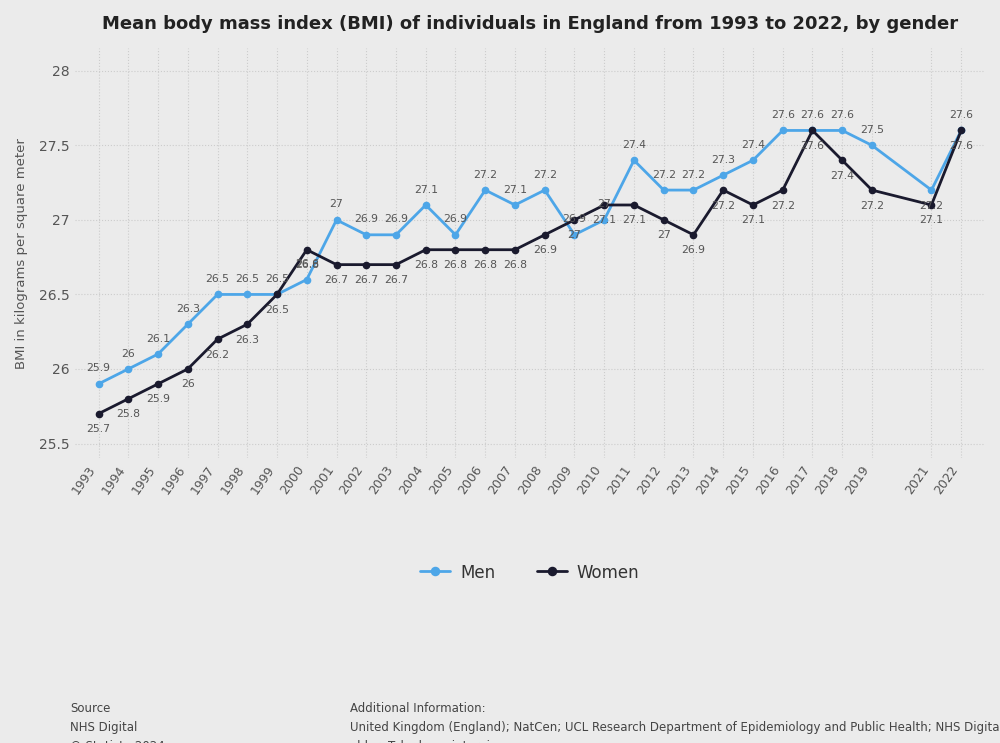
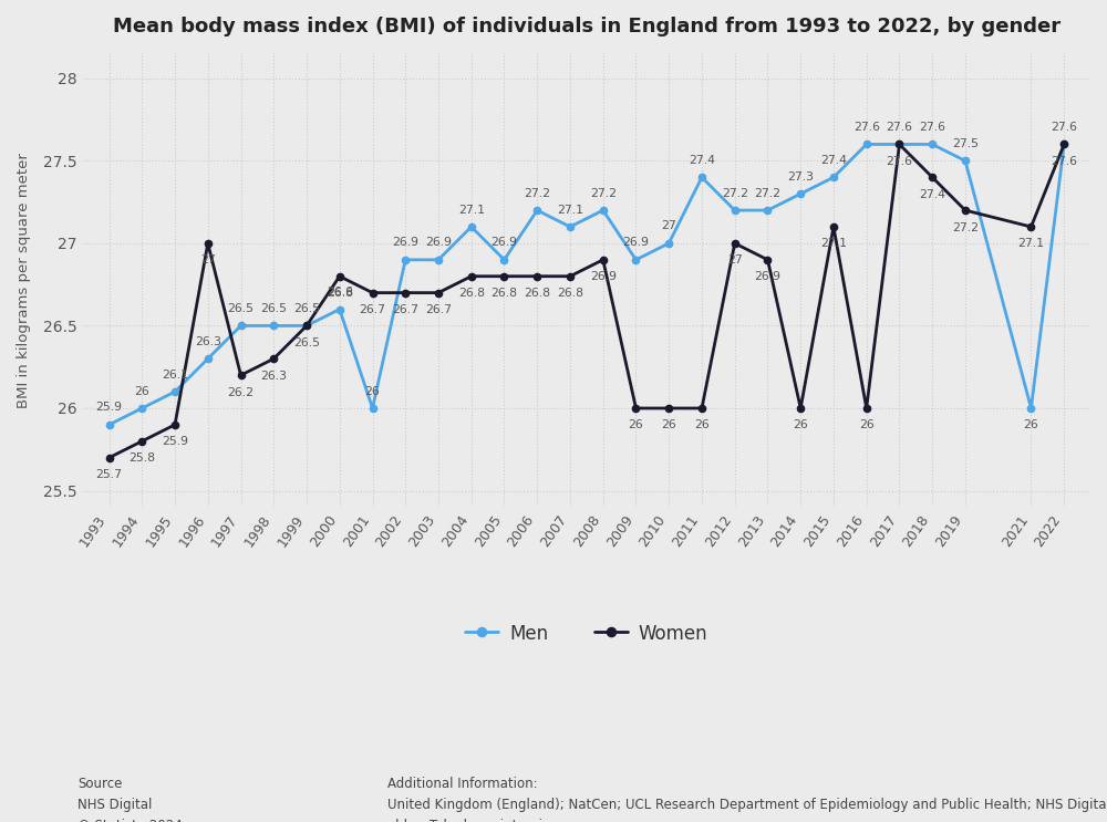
Women/1996: 26 -> 27
Men/2001: 27 -> 26
Women/2009: 27 -> 26
Women/2010: 27.1 -> 26
Women/2011: 27.1 -> 26
Women/2014: 27.2 -> 26
Women/2016: 27.2 -> 26
Men/2021: 27.2 -> 26
